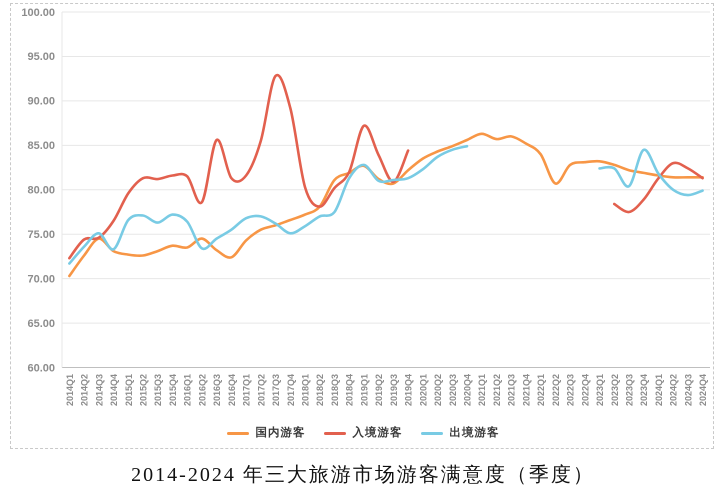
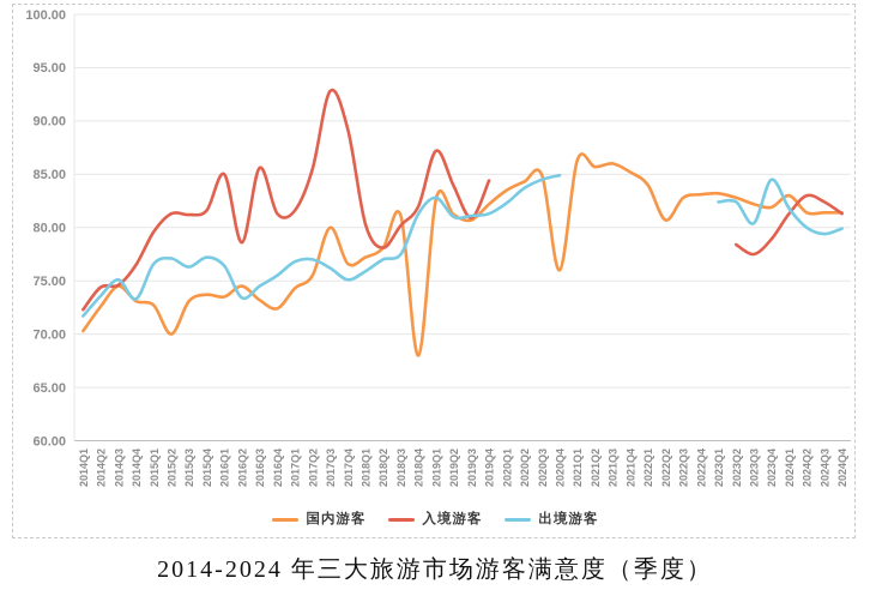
国内游客/2015Q2: 73 -> 70
入境游客/2016Q1: 82 -> 85
国内游客/2017Q3: 76 -> 80
国内游客/2018Q4: 82 -> 68
国内游客/2020Q4: 86 -> 76
国内游客/2024Q1: 82 -> 83
